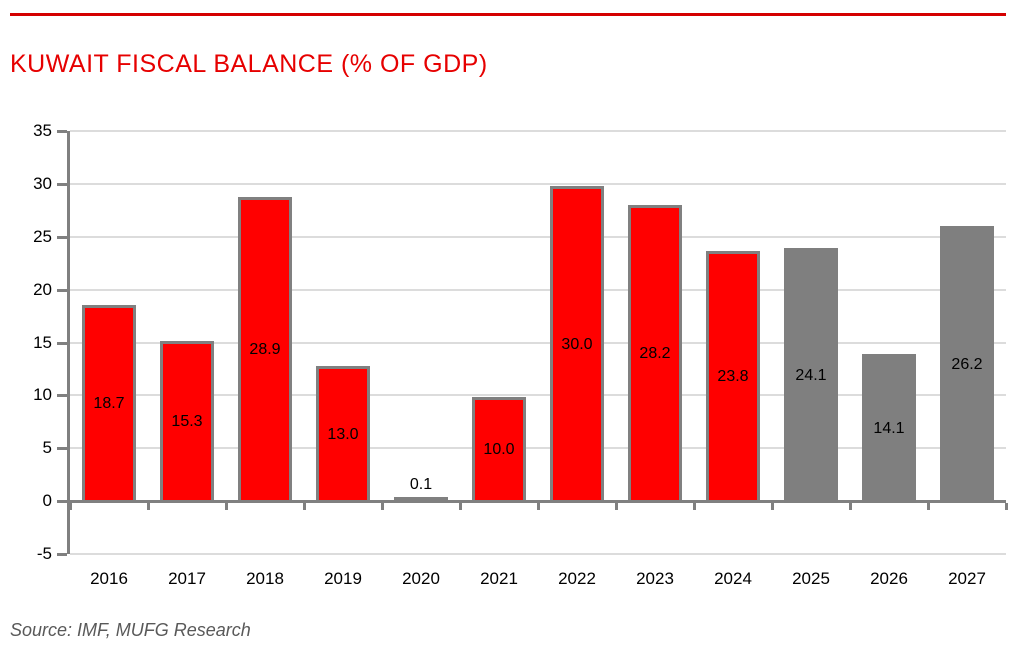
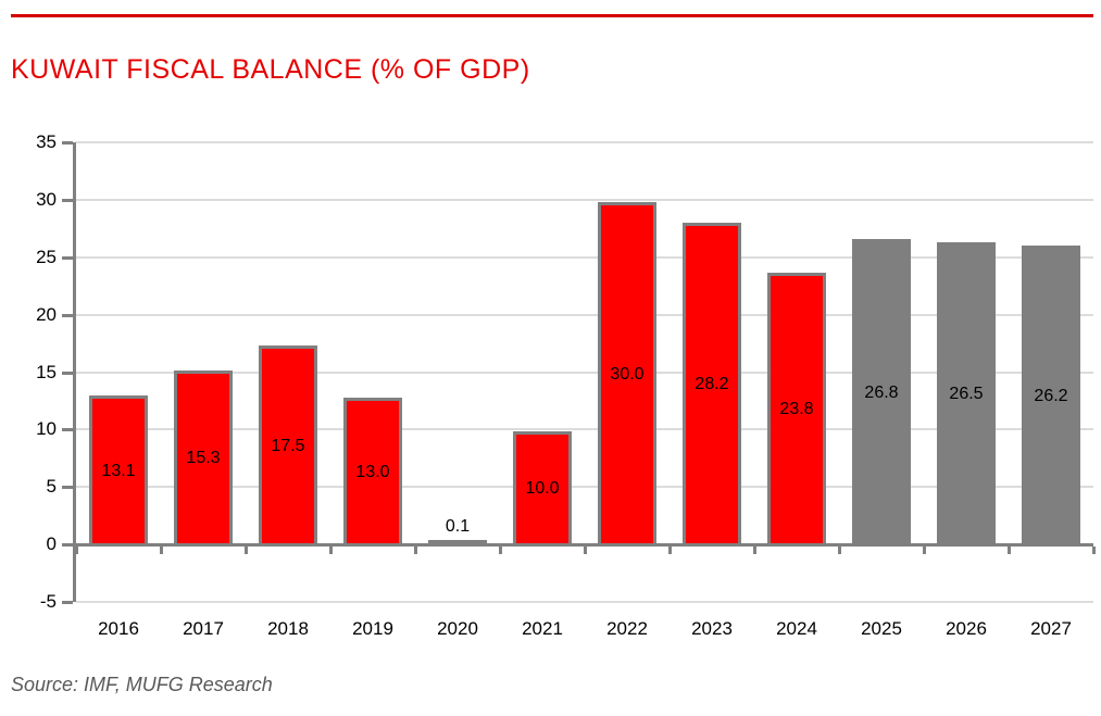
2016: 18.7 -> 13.1
2018: 28.9 -> 17.5
2025: 24.1 -> 26.8
2026: 14.1 -> 26.5
